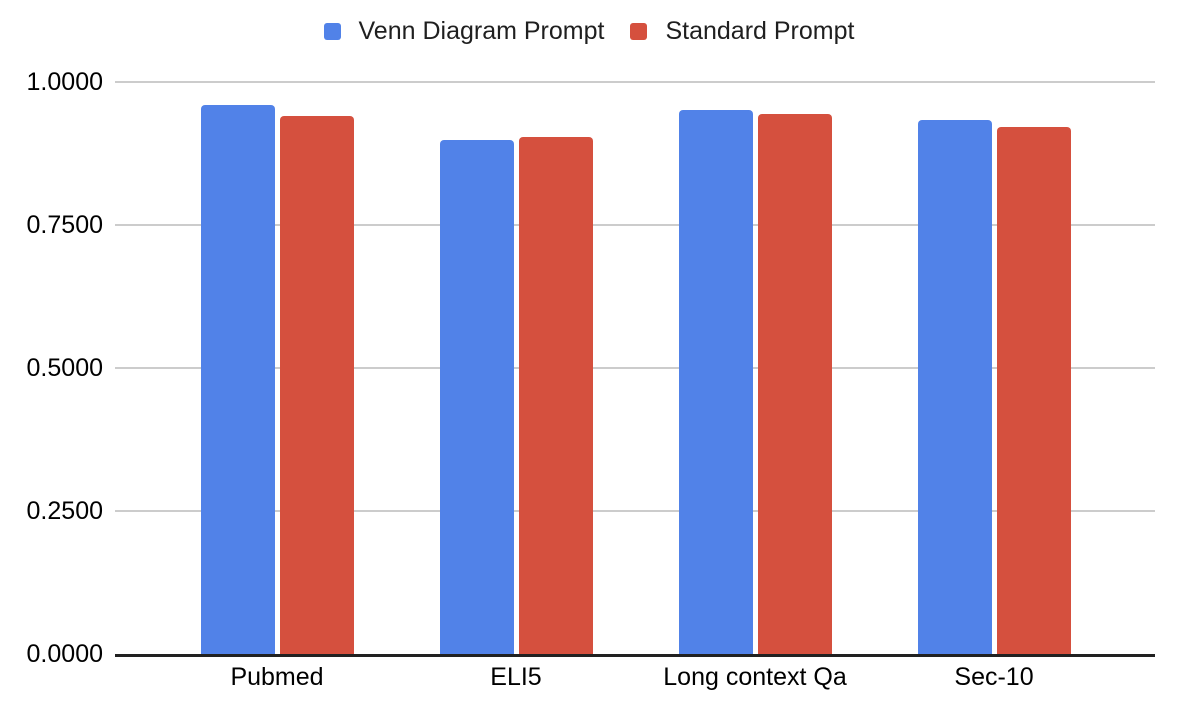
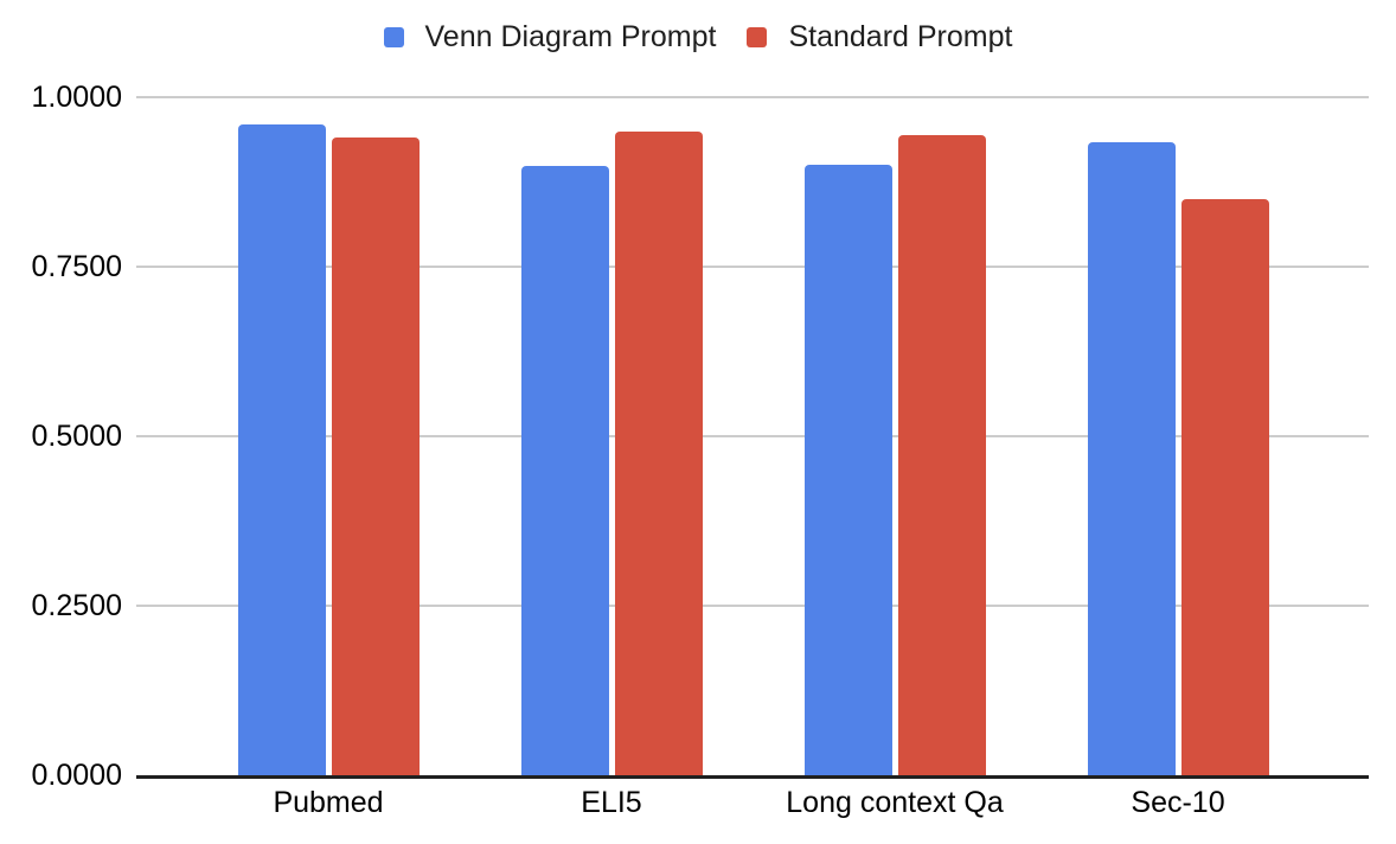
Standard Prompt/ELI5: 0.90 -> 0.95
Venn Diagram Prompt/Long context Qa: 0.95 -> 0.90
Standard Prompt/Sec-10: 0.92 -> 0.85
